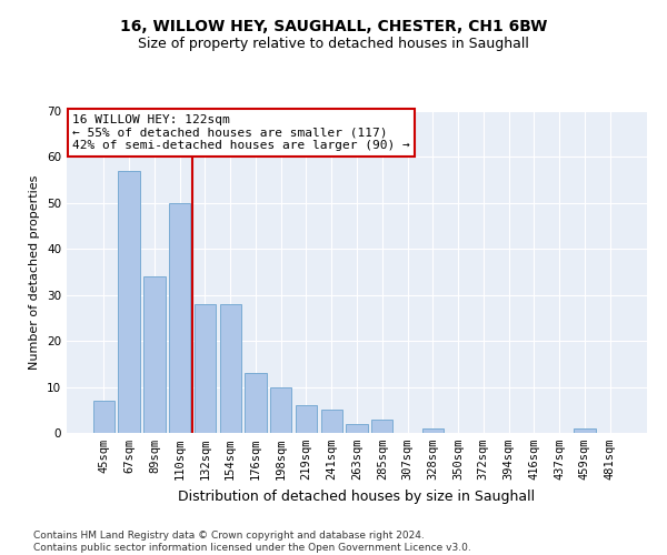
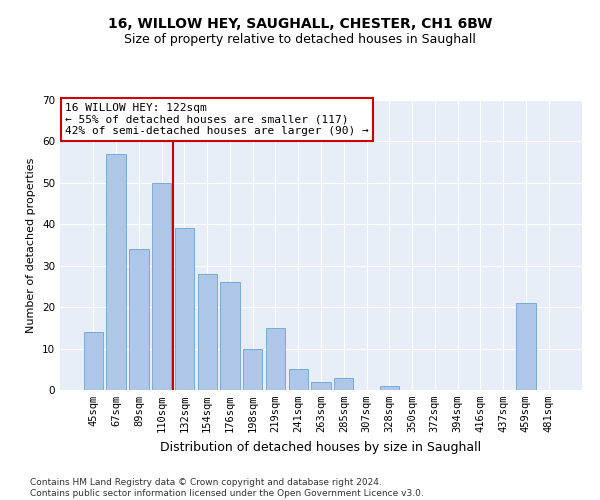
45sqm: 7 -> 14
132sqm: 28 -> 39
176sqm: 13 -> 26
219sqm: 6 -> 15
459sqm: 1 -> 21
